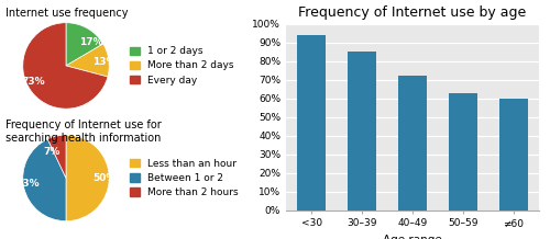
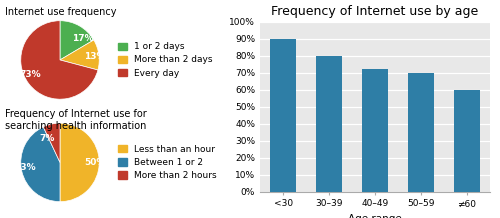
<30: 94% -> 90%
30–39: 85% -> 80%
50–59: 63% -> 70%
